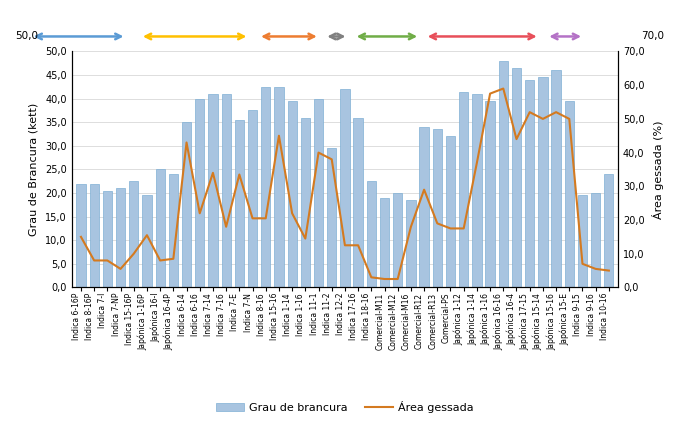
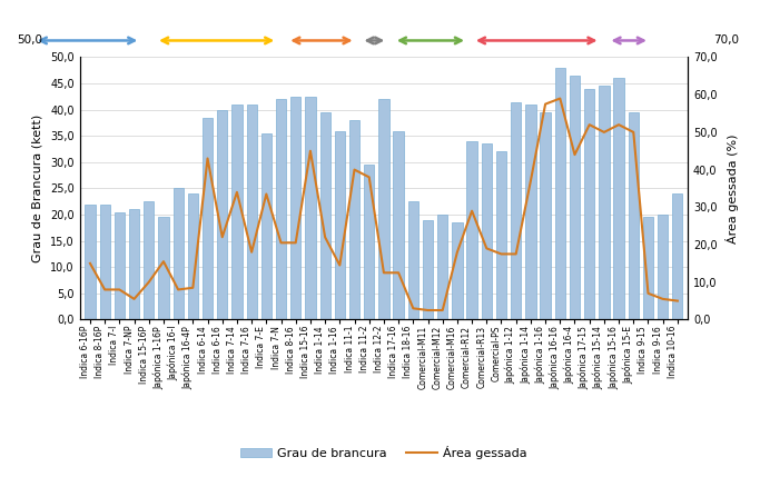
Grau de brancura/Indica 6-14: 35,0 -> 38,5
Grau de brancura/Indica 7-N: 37,5 -> 42,0
Grau de brancura/Indica 11-1: 40,0 -> 38,0
